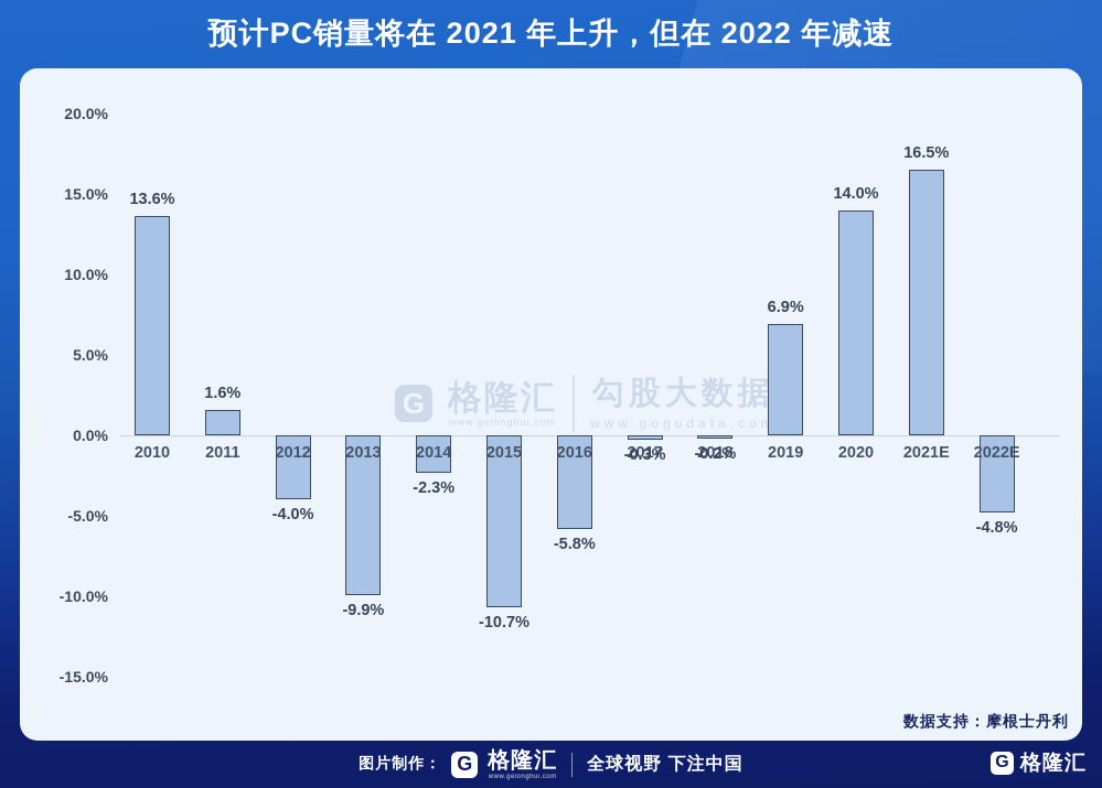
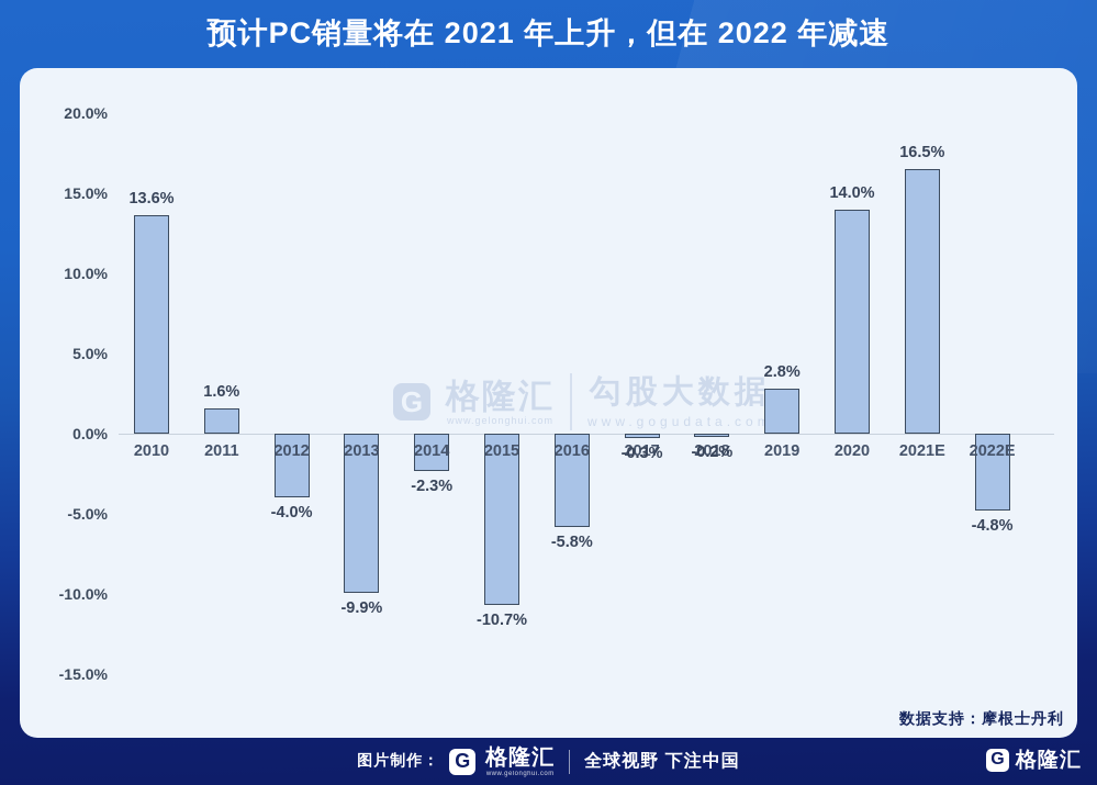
2019: 6.9% -> 2.8%
